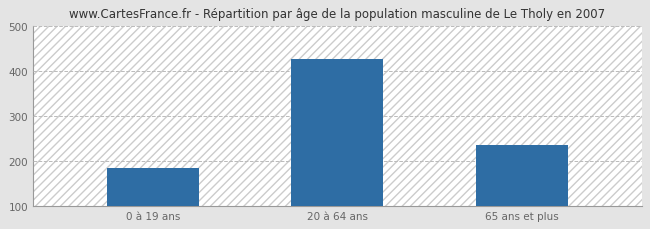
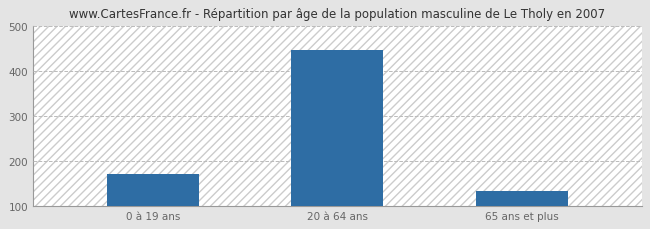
0 à 19 ans: 185 -> 170
20 à 64 ans: 425 -> 447
65 ans et plus: 235 -> 132
